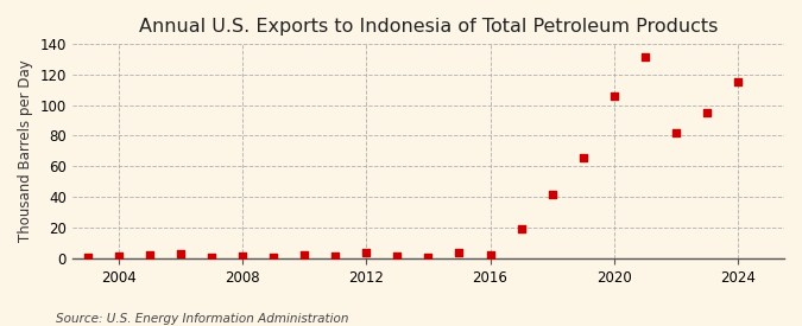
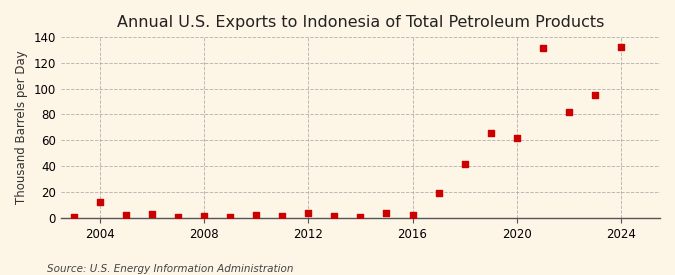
2004: 2 -> 12
2020: 106 -> 62
2024: 115 -> 132
